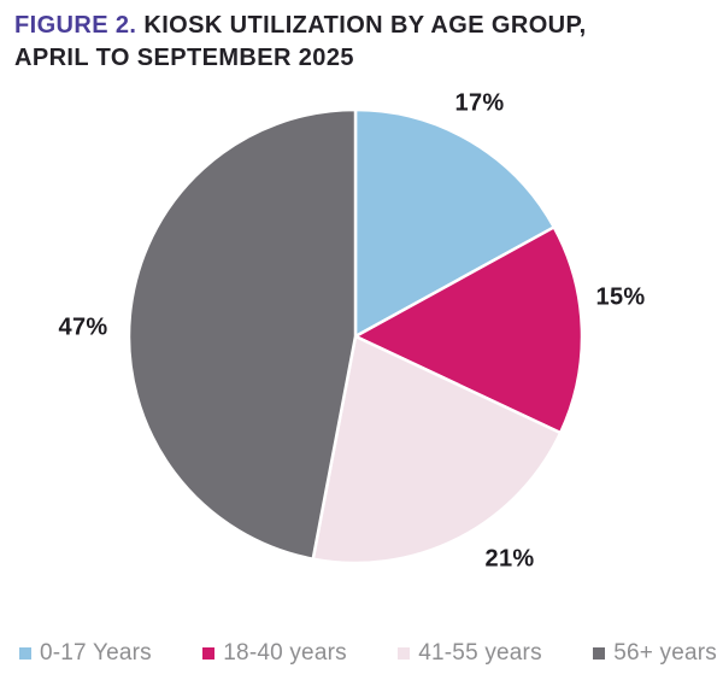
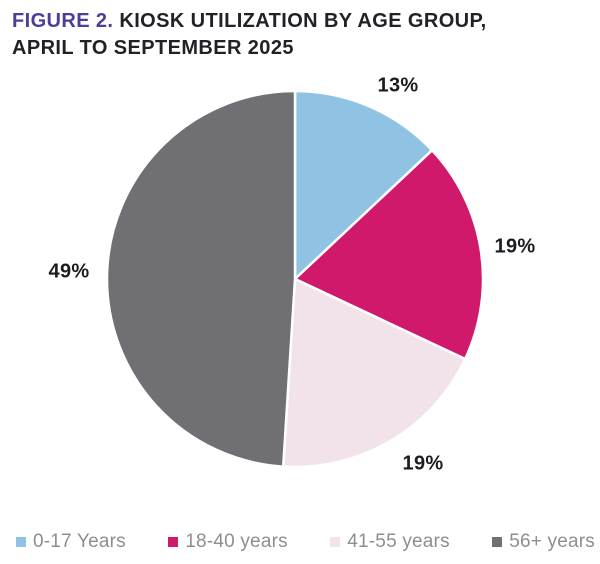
0-17 Years: 17% -> 13%
18-40 years: 15% -> 19%
41-55 years: 21% -> 19%
56+ years: 47% -> 49%
